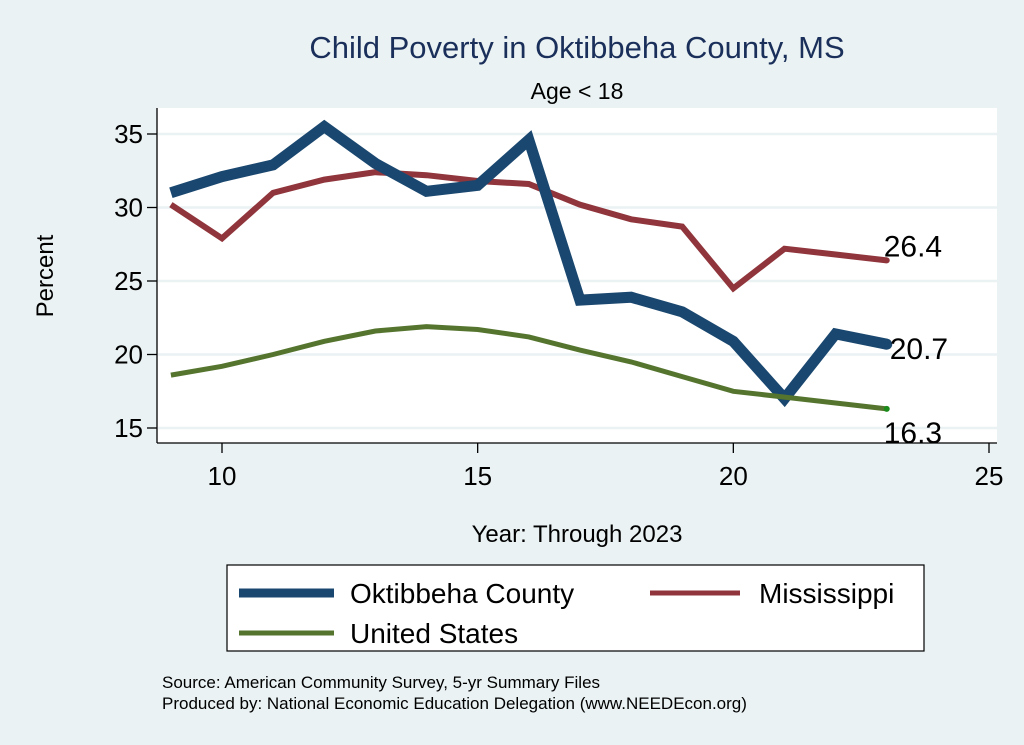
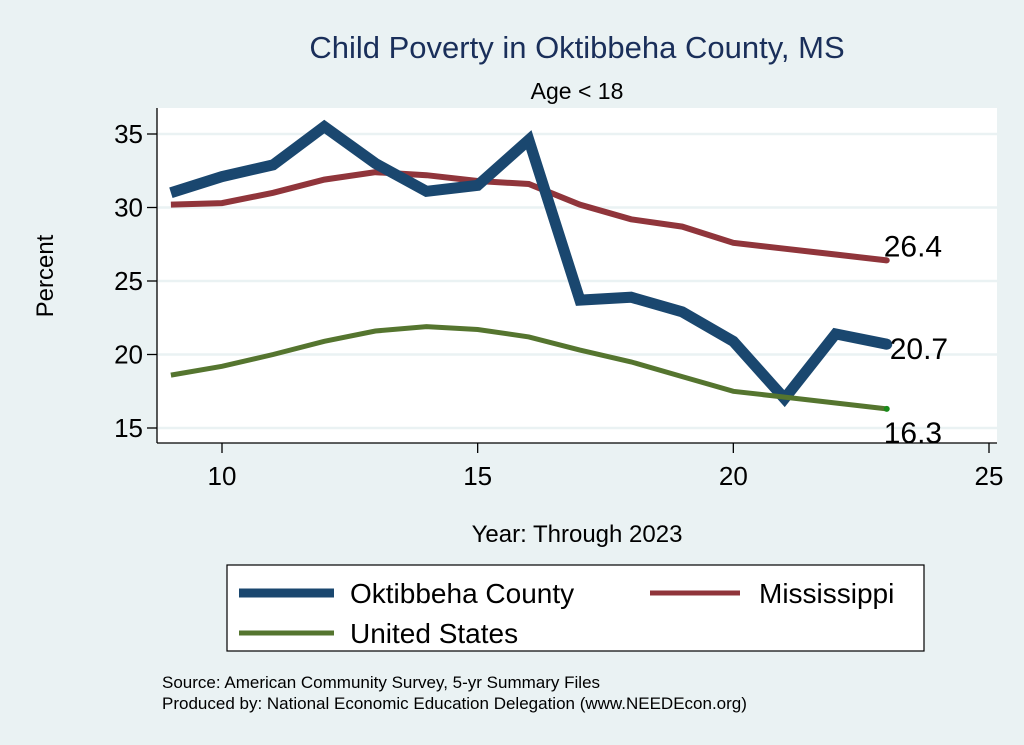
Mississippi/10: 27.9 -> 30.3
Mississippi/20: 24.5 -> 27.6
